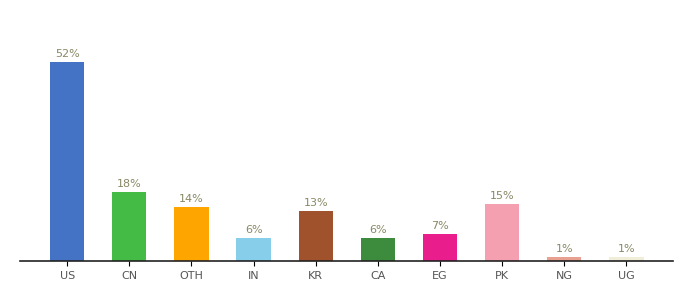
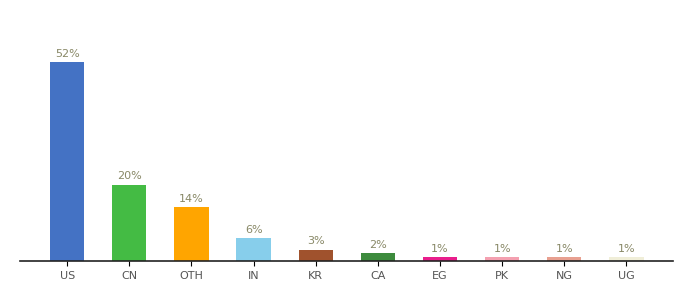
CN: 18% -> 20%
KR: 13% -> 3%
CA: 6% -> 2%
EG: 7% -> 1%
PK: 15% -> 1%
